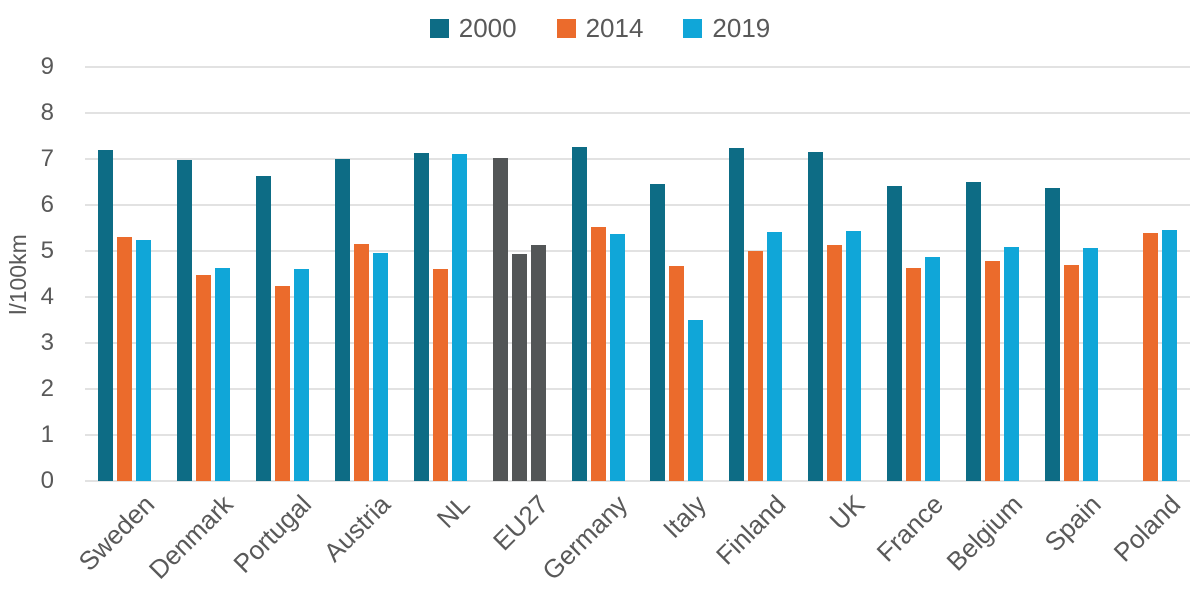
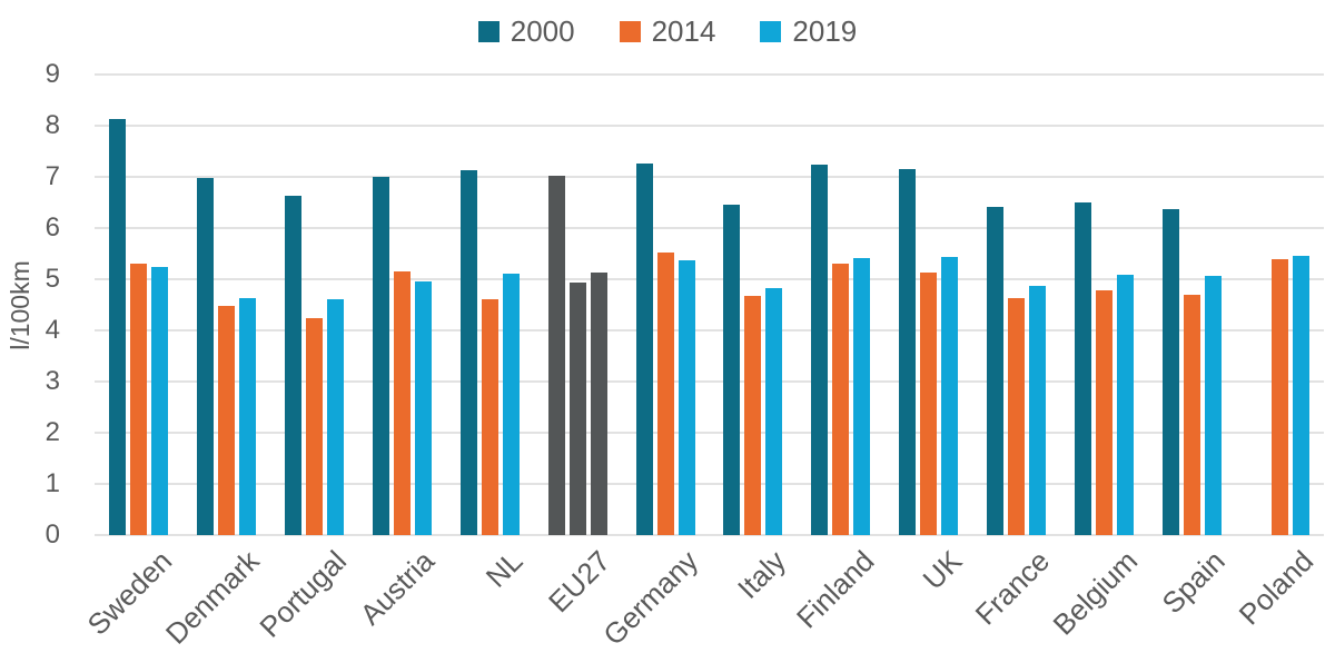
2000/Sweden: 7.2 -> 8.1
2019/NL: 7.1 -> 5.1
2019/Italy: 3.5 -> 4.8
2014/Finland: 5.0 -> 5.3
